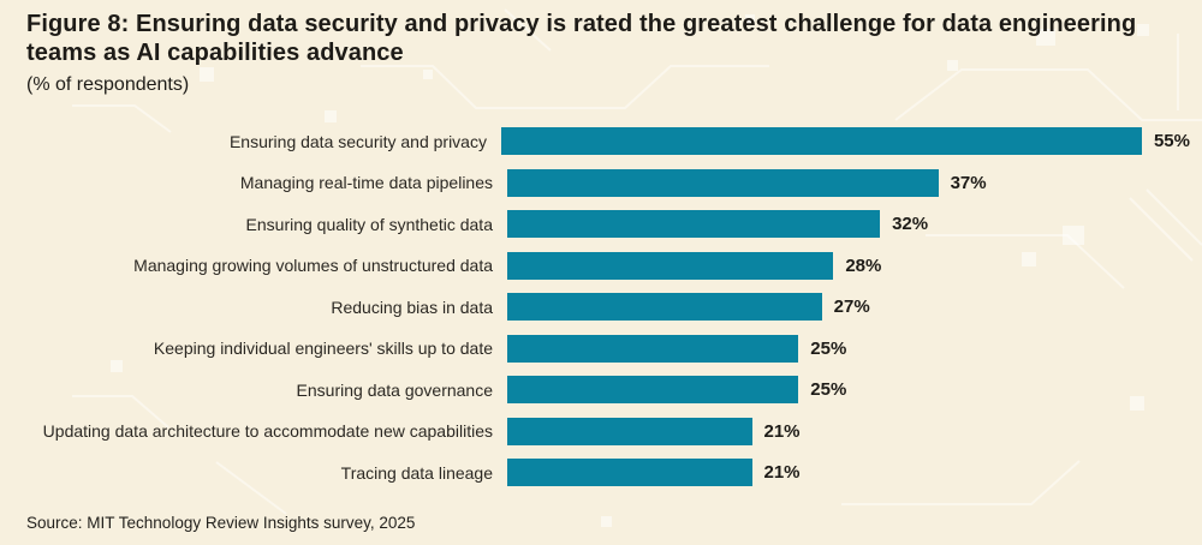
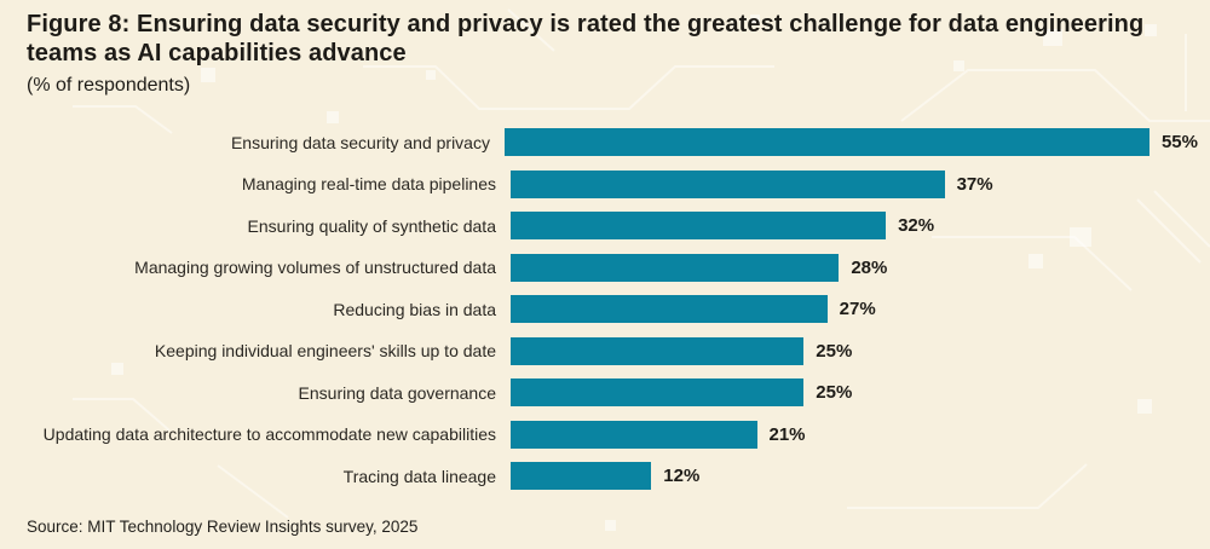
Tracing data lineage: 21% -> 12%
